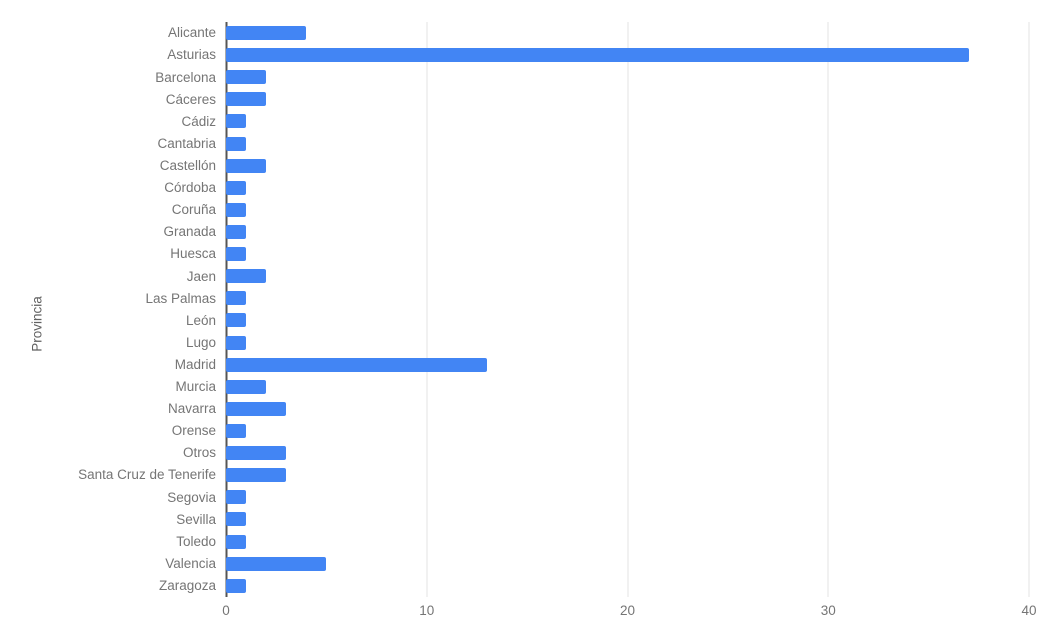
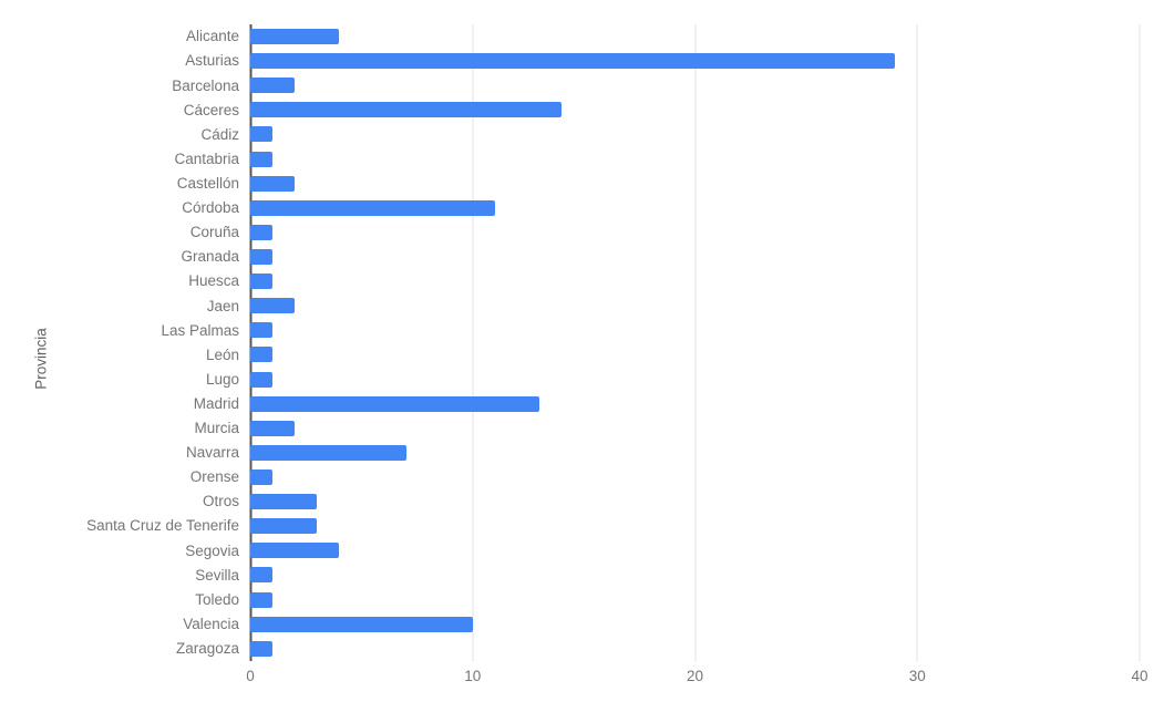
Asturias: 37 -> 29
Cáceres: 2 -> 14
Córdoba: 1 -> 11
Navarra: 3 -> 7
Segovia: 1 -> 4
Valencia: 5 -> 10
